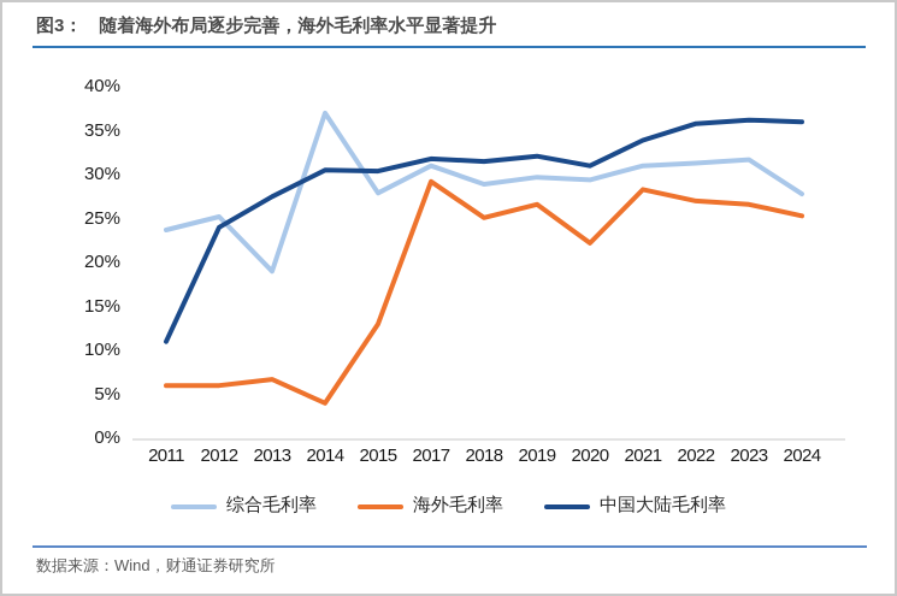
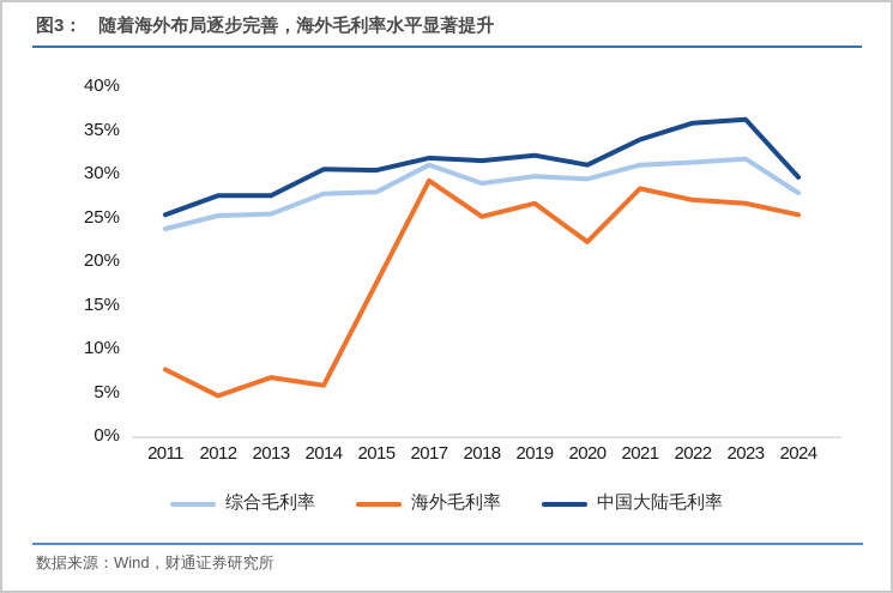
海外毛利率/2011: 6% -> 8%
中国大陆毛利率/2011: 11% -> 25%
海外毛利率/2012: 6% -> 5%
中国大陆毛利率/2012: 24% -> 28%
综合毛利率/2013: 19% -> 25%
综合毛利率/2014: 37% -> 28%
海外毛利率/2014: 4% -> 6%
海外毛利率/2015: 13% -> 18%
中国大陆毛利率/2024: 36% -> 30%
